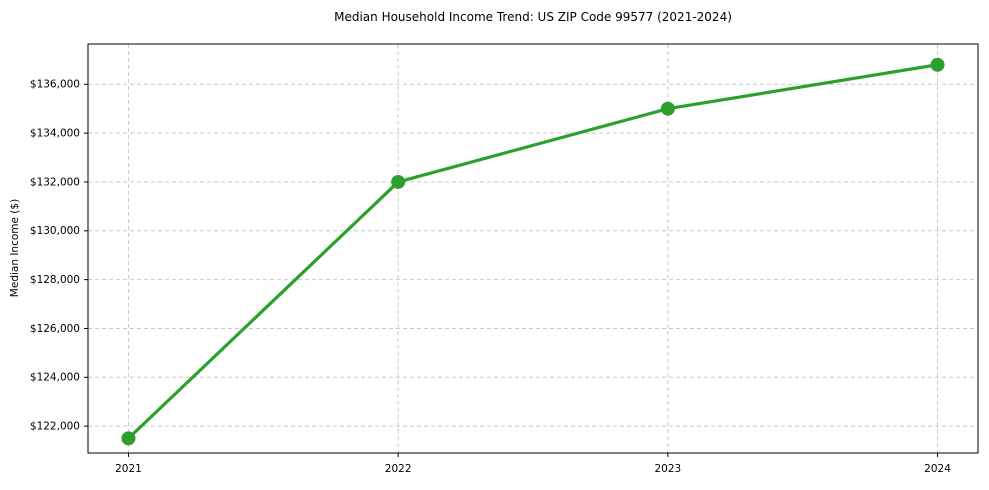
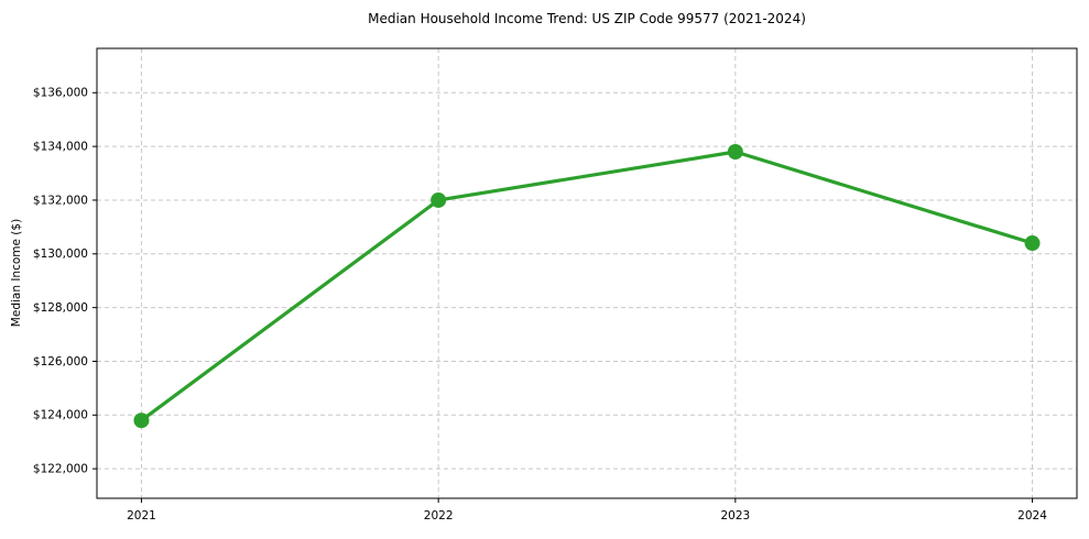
2021: $121500 -> $123800
2023: $135000 -> $133800
2024: $136800 -> $130400
